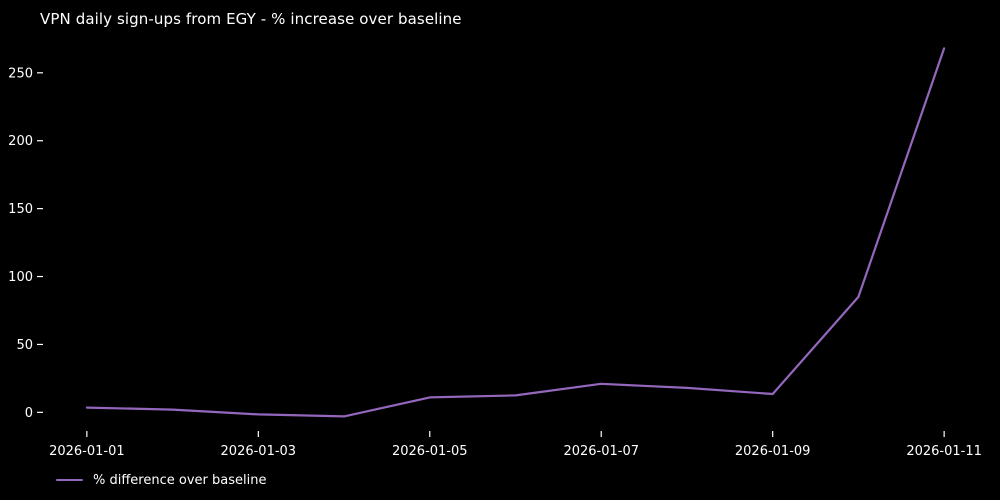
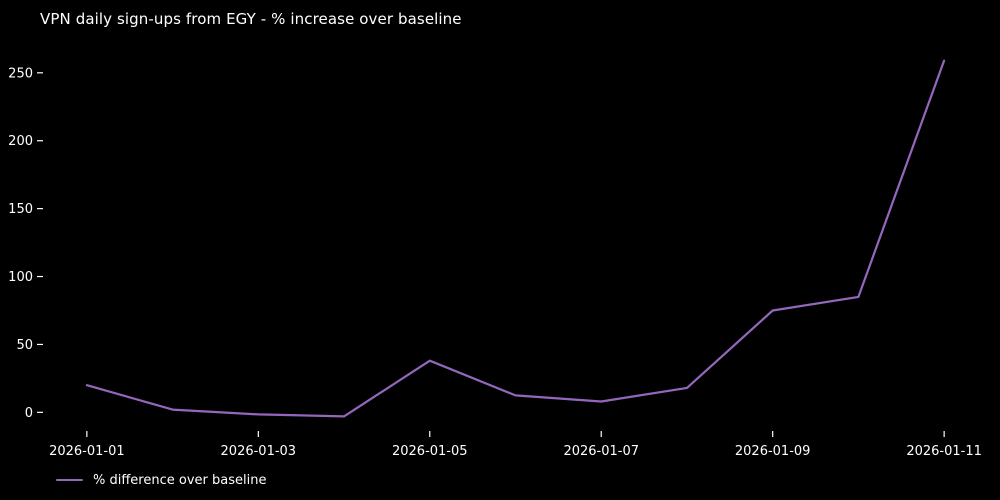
2026-01-01: 4 -> 20
2026-01-05: 11 -> 38
2026-01-07: 21 -> 8
2026-01-09: 14 -> 75
2026-01-11: 268 -> 259
